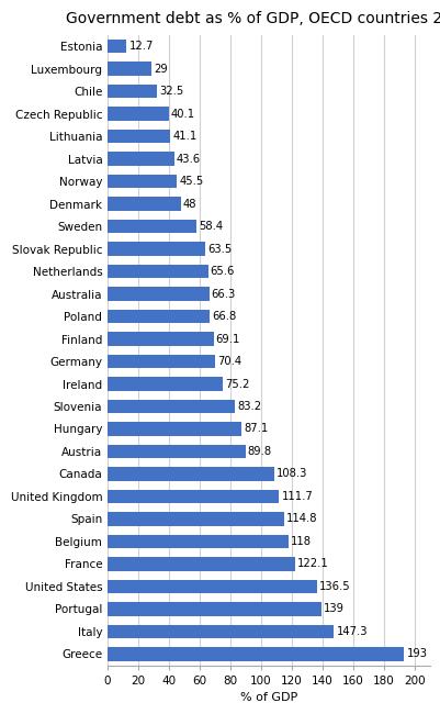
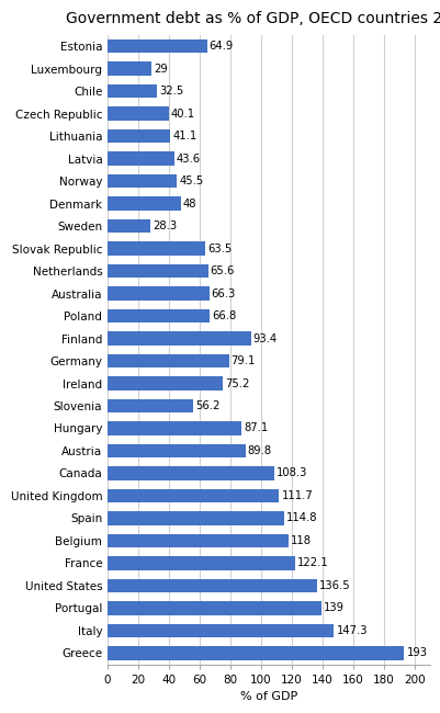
Estonia: 12.7 -> 64.9
Sweden: 58.4 -> 28.3
Finland: 69.1 -> 93.4
Germany: 70.4 -> 79.1
Slovenia: 83.2 -> 56.2
